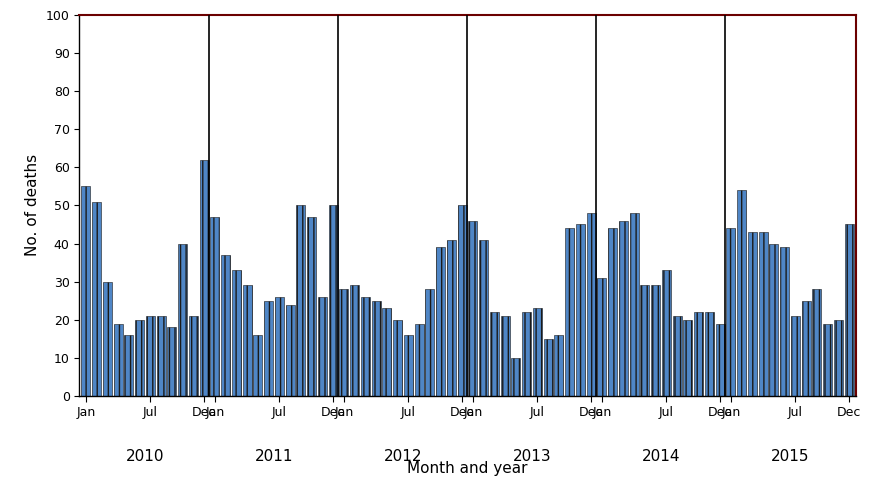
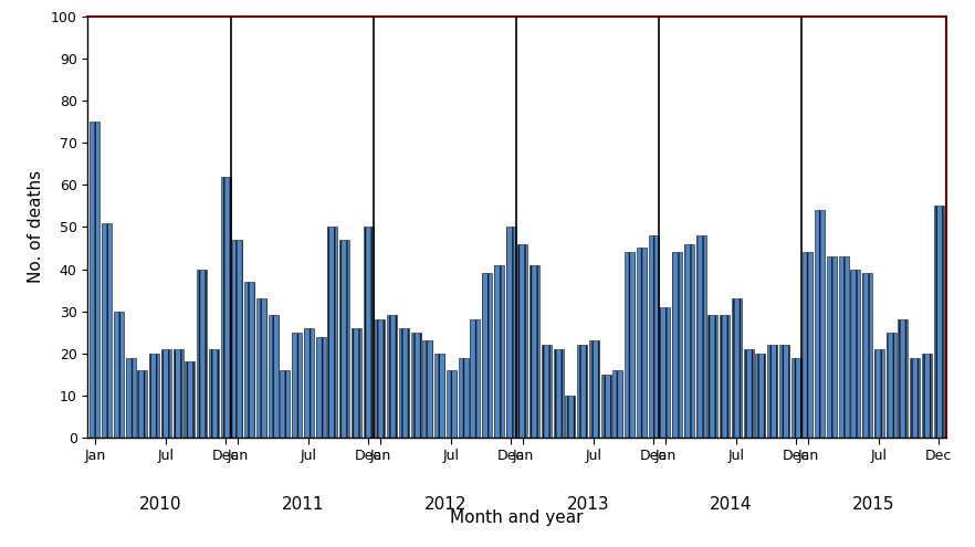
Jan: 55 -> 75
Dec: 45 -> 55
